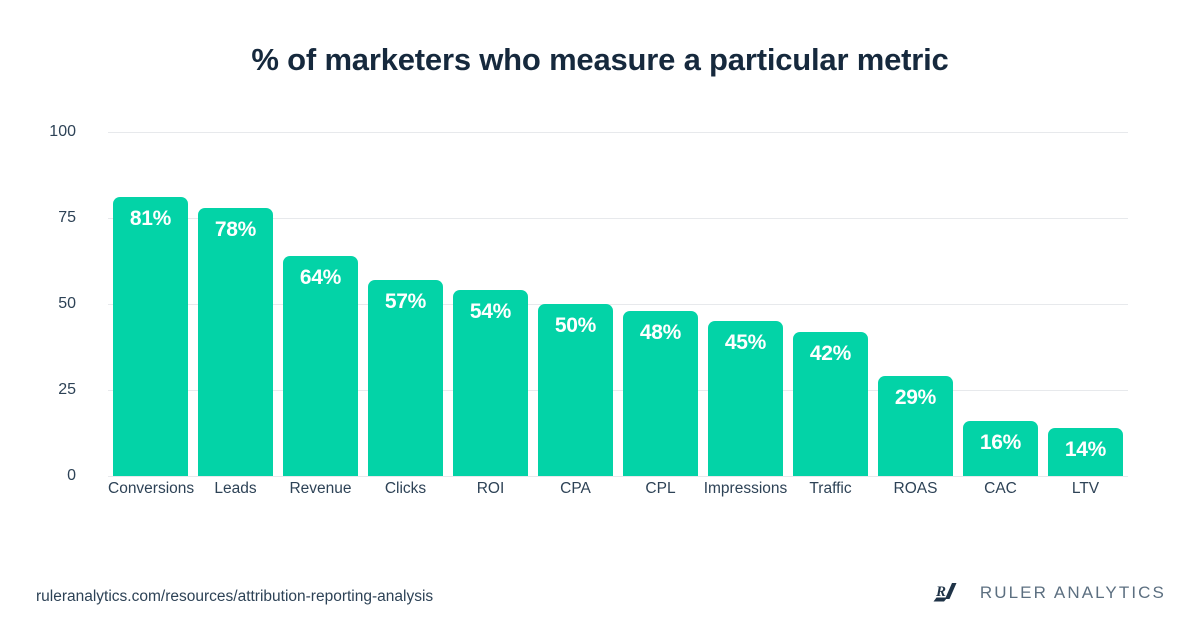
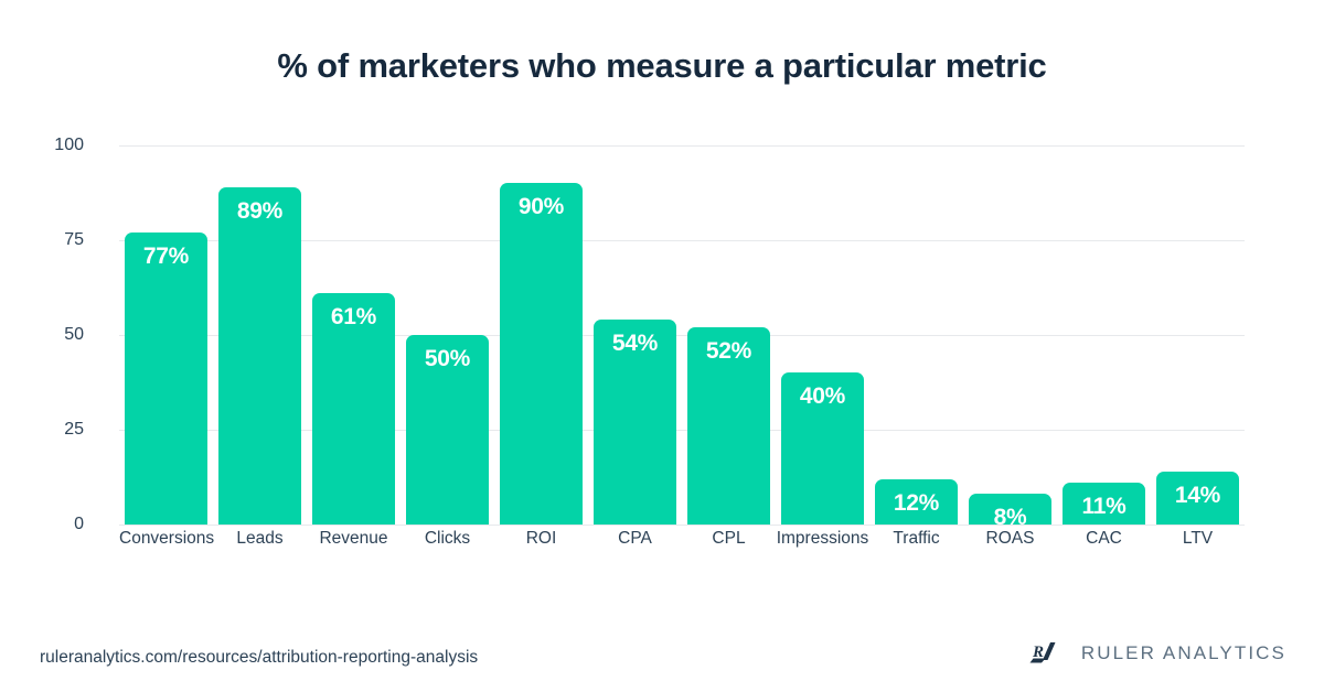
Conversions: 81% -> 77%
Leads: 78% -> 89%
Revenue: 64% -> 61%
Clicks: 57% -> 50%
ROI: 54% -> 90%
CPA: 50% -> 54%
CPL: 48% -> 52%
Impressions: 45% -> 40%
Traffic: 42% -> 12%
ROAS: 29% -> 8%
CAC: 16% -> 11%
